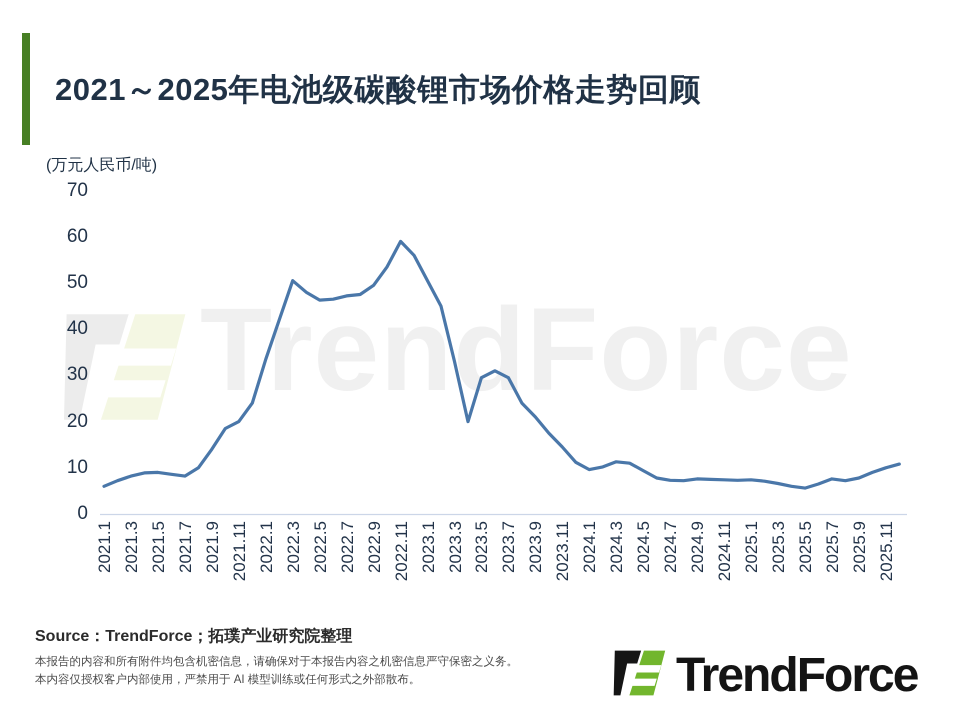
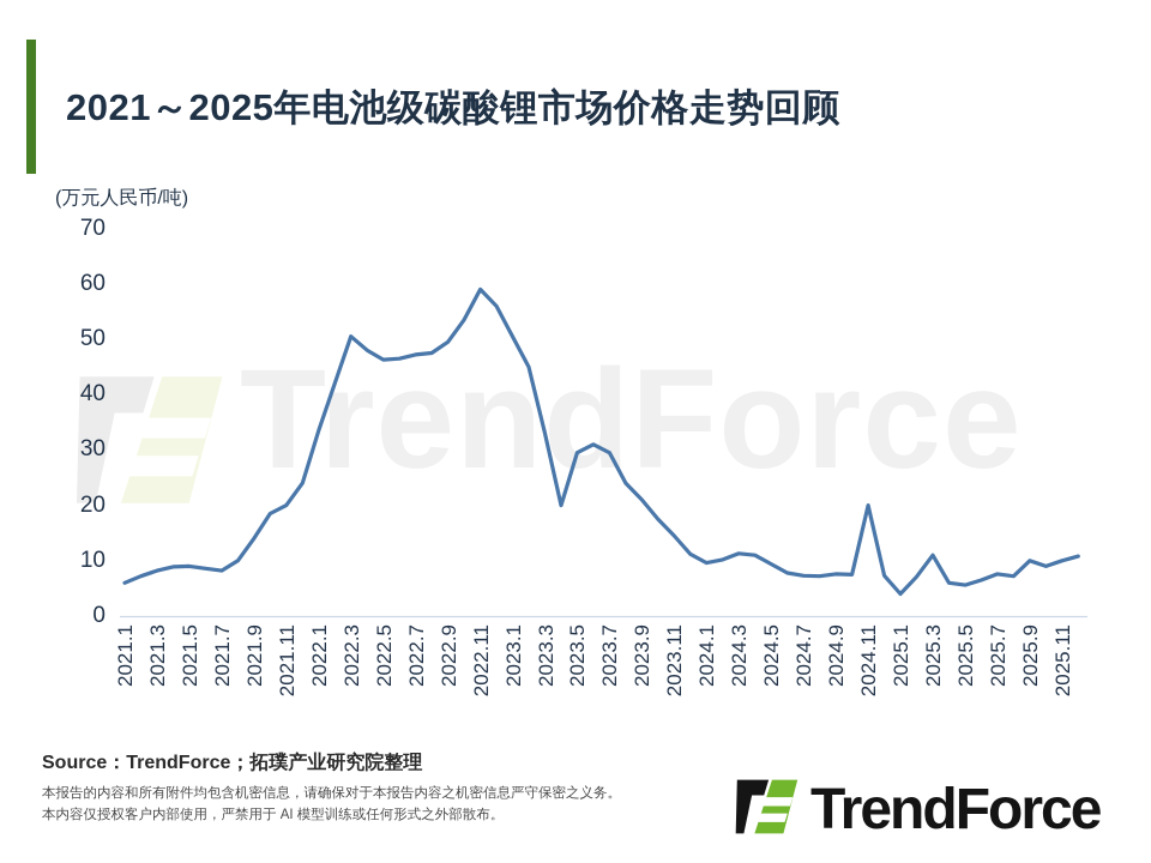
2024.11: 7 -> 20
2025.1: 7 -> 4
2025.3: 7 -> 11
2025.9: 8 -> 10
